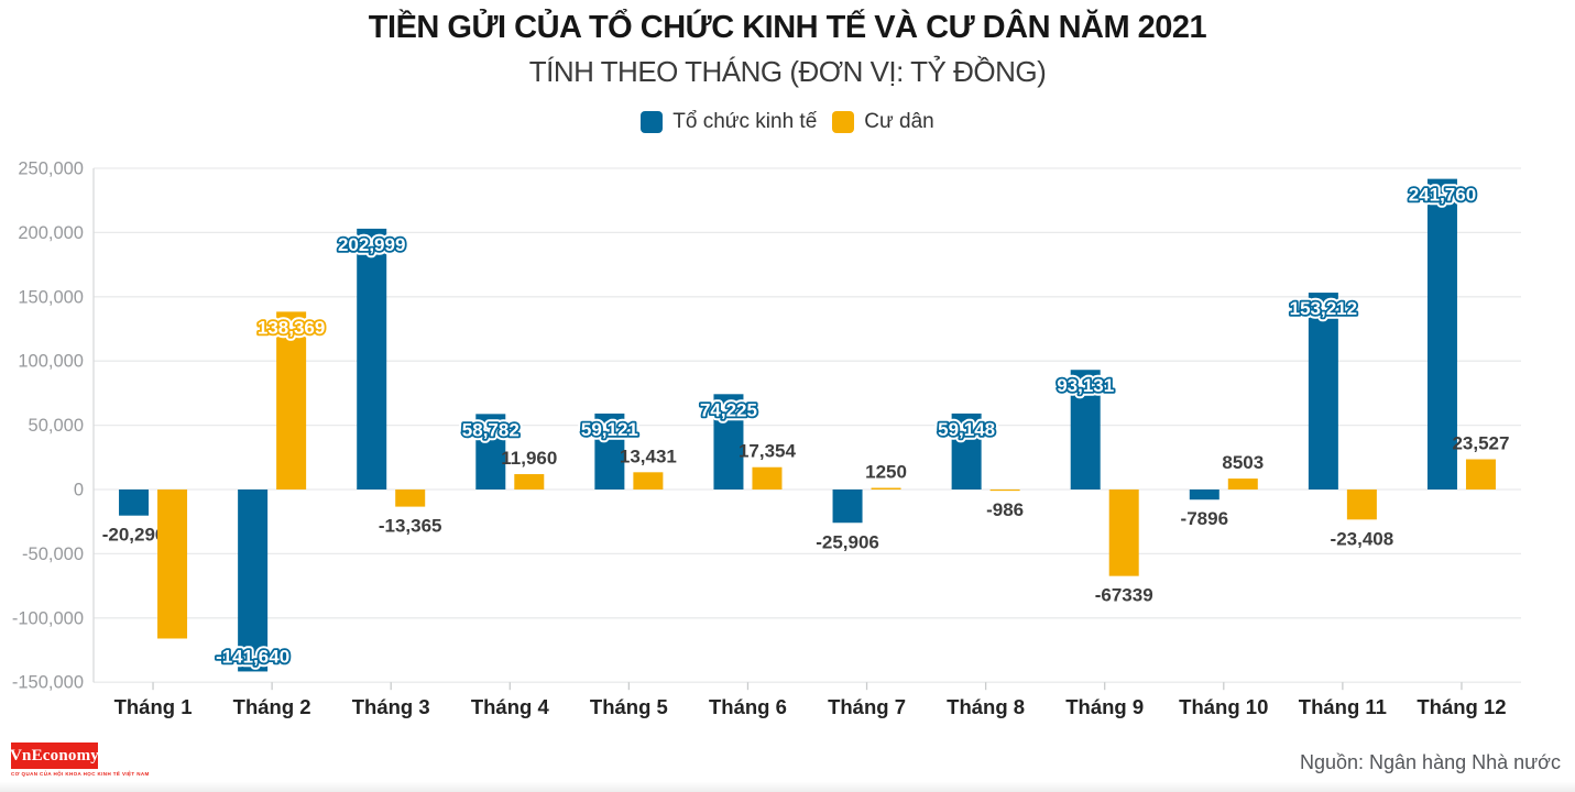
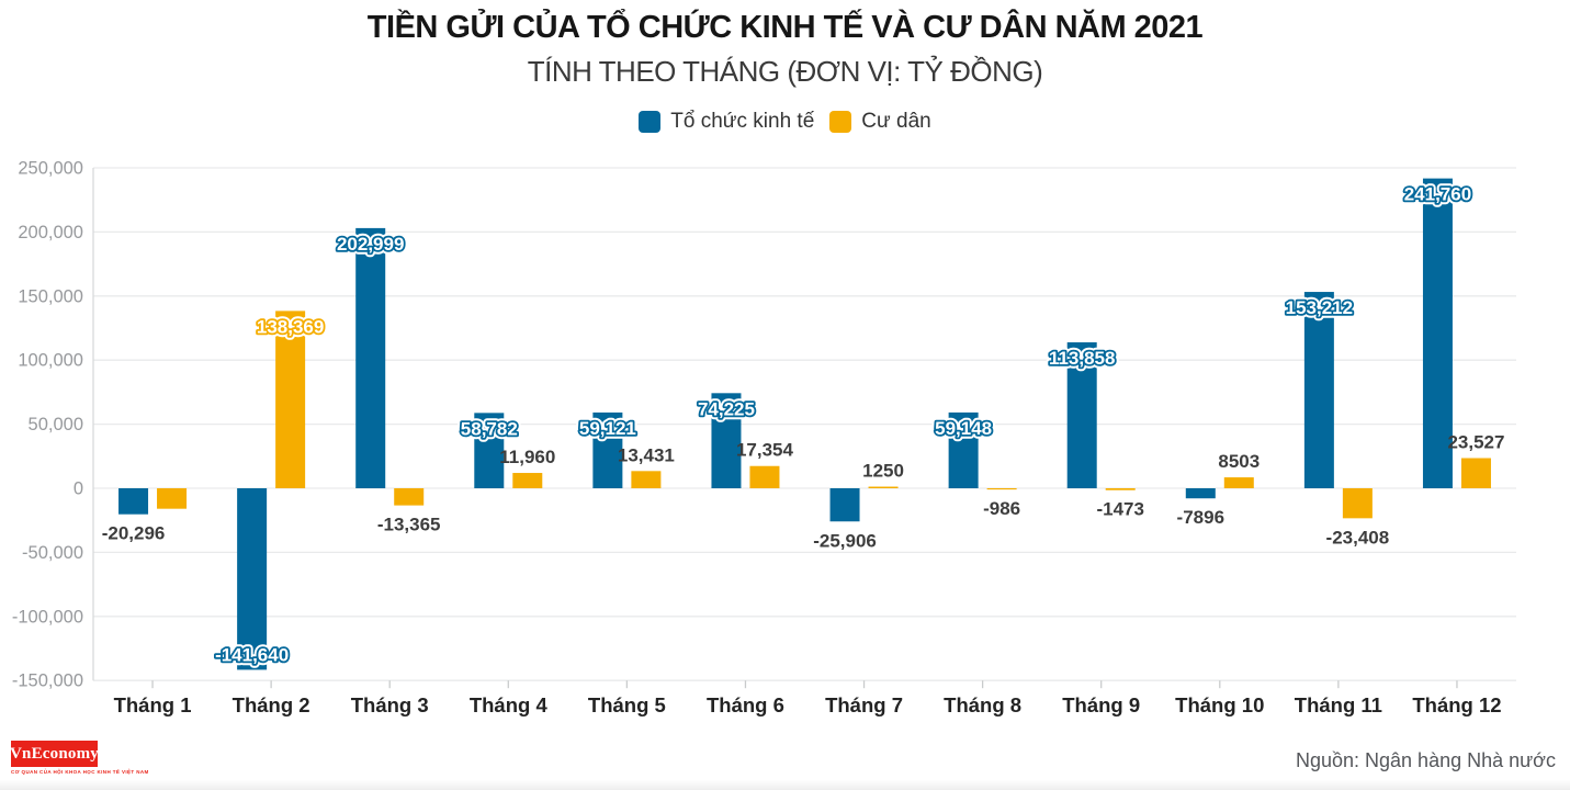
Cư dân/Tháng 1: -116000 -> -16000
Tổ chức kinh tế/Tháng 9: 93,131 -> 113,858
Cư dân/Tháng 9: -67339 -> -1473
